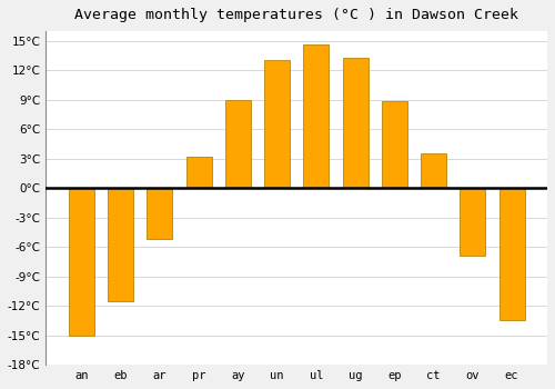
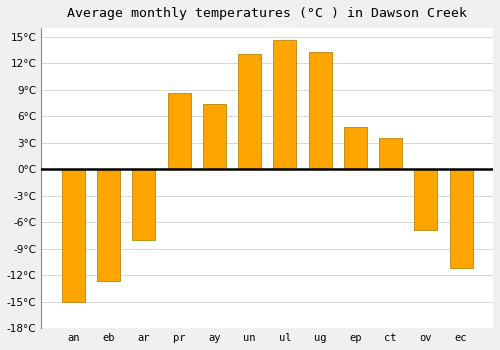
eb: -11.5°C -> -12.6°C
ar: -5.2°C -> -8.0°C
pr: 3.2°C -> 8.6°C
ay: 9.0°C -> 7.4°C
ep: 8.9°C -> 4.8°C
ec: -13.5°C -> -11.2°C
